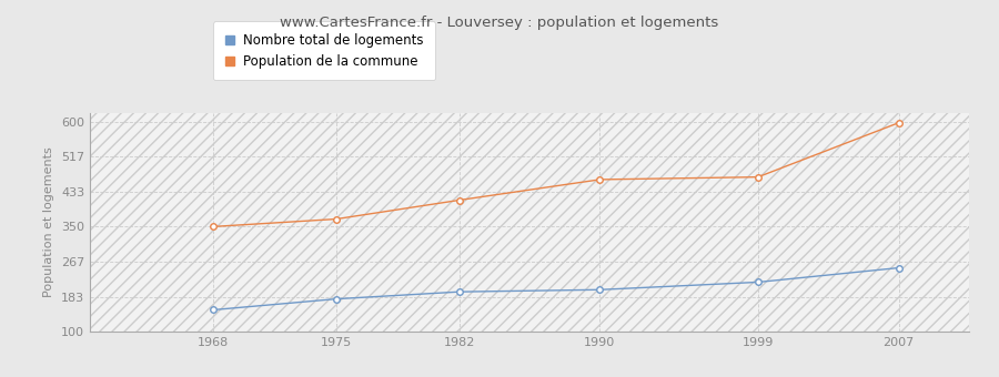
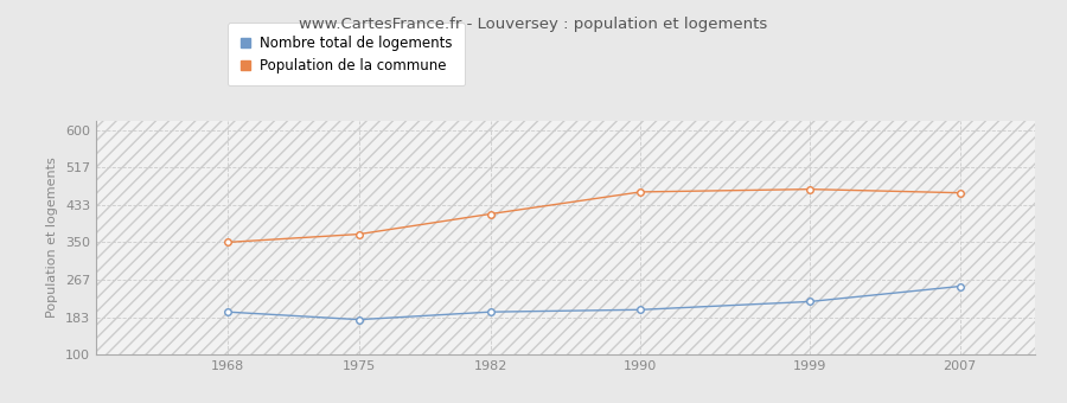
Nombre total de logements/1968: 152 -> 195
Population de la commune/2007: 597 -> 460
